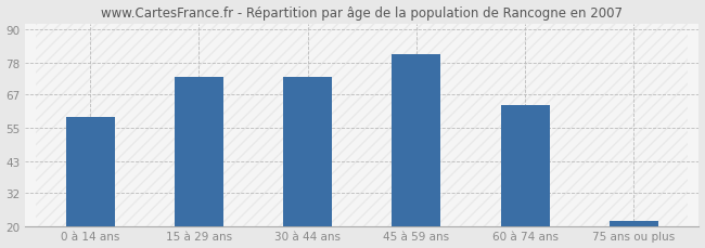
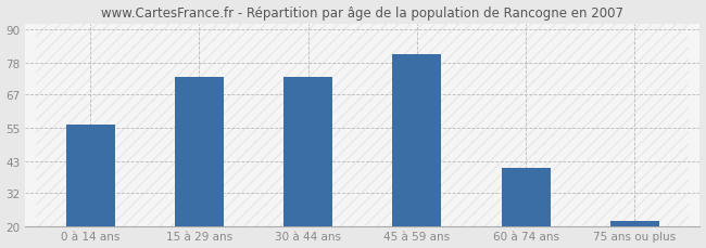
0 à 14 ans: 59 -> 56
60 à 74 ans: 63 -> 41
